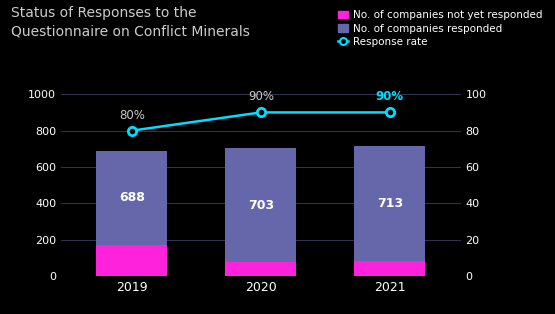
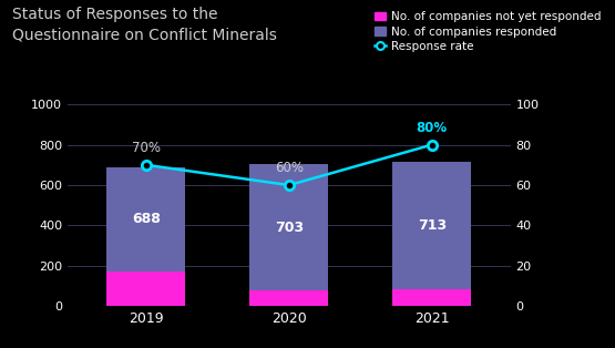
Response rate/2019: 80% -> 70%
Response rate/2020: 90% -> 60%
Response rate/2021: 90% -> 80%
